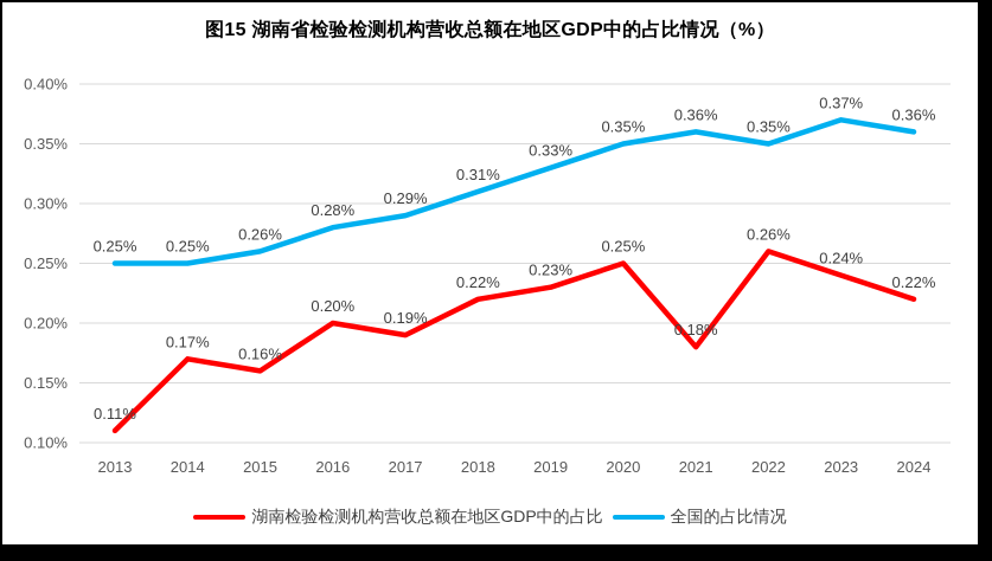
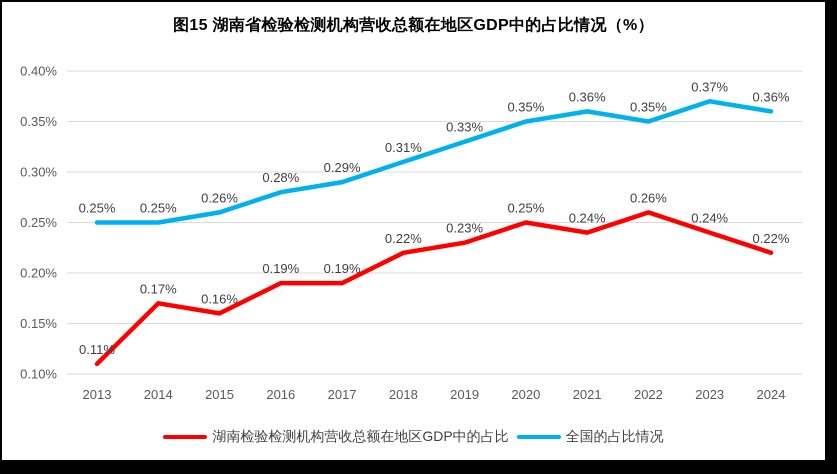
湖南检验检测机构营收总额在地区GDP中的占比/2016: 0.20% -> 0.19%
湖南检验检测机构营收总额在地区GDP中的占比/2021: 0.18% -> 0.24%
